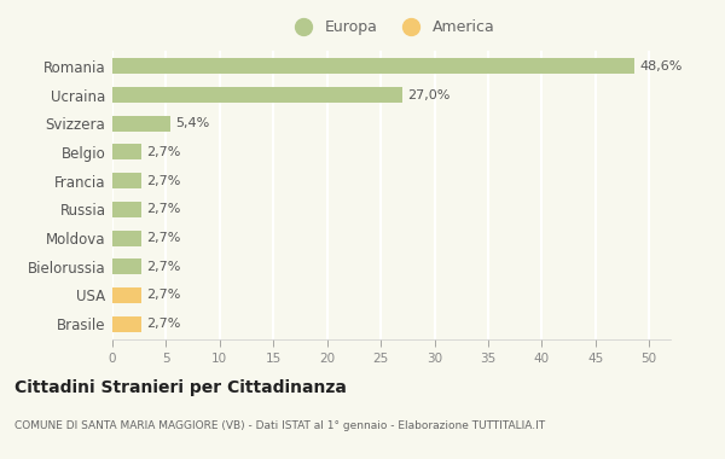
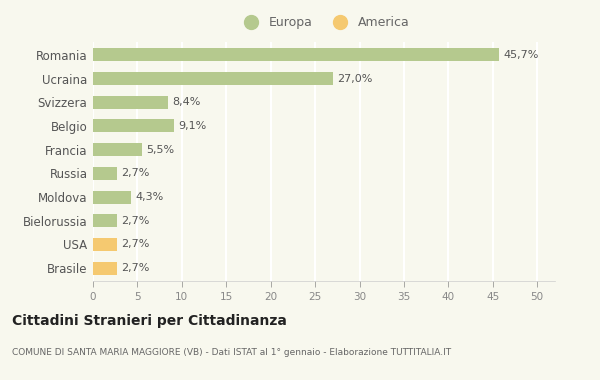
Romania: 48,6% -> 45,7%
Svizzera: 5,4% -> 8,4%
Belgio: 2,7% -> 9,1%
Francia: 2,7% -> 5,5%
Moldova: 2,7% -> 4,3%
